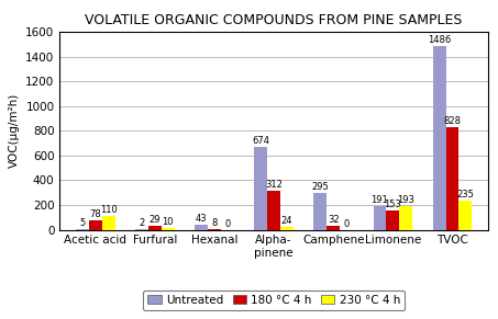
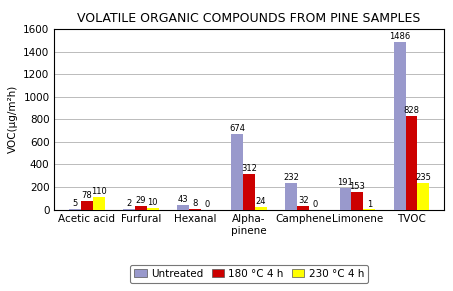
Untreated/Camphene: 295 -> 232
230 °C 4 h/Limonene: 193 -> 1
